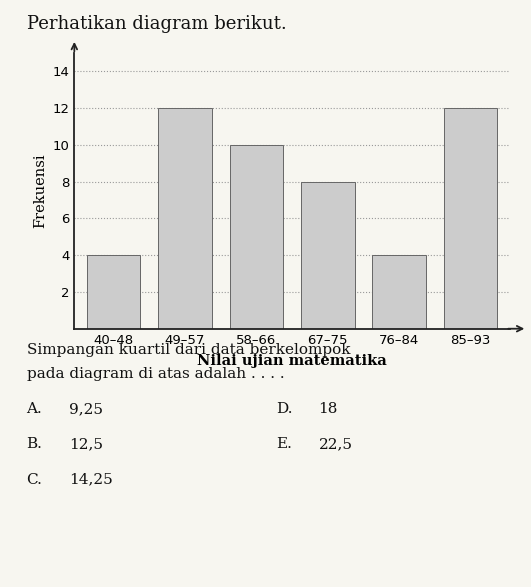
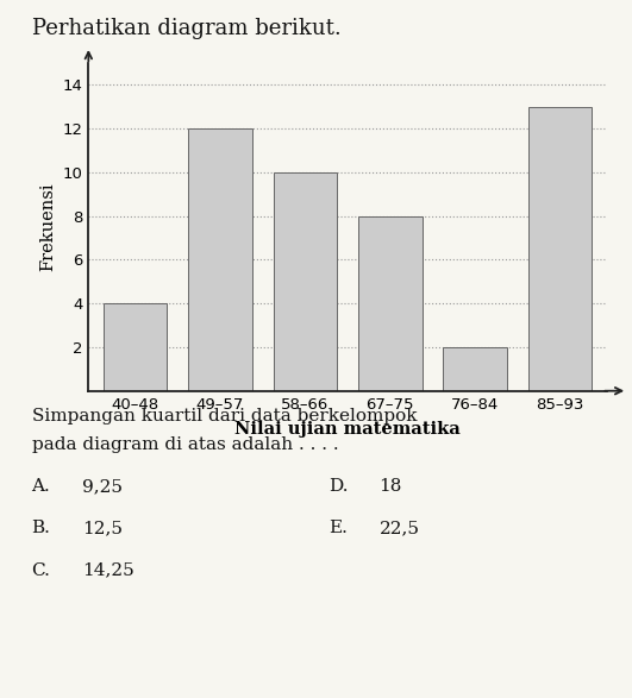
76–84: 4 -> 2
85–93: 12 -> 13
